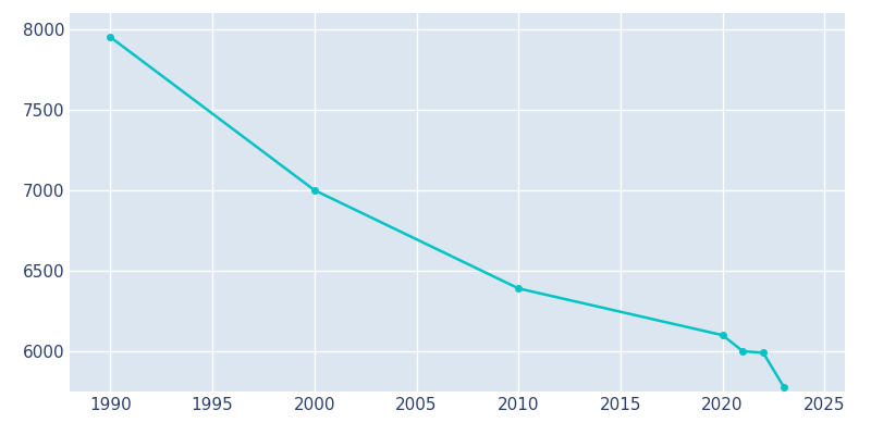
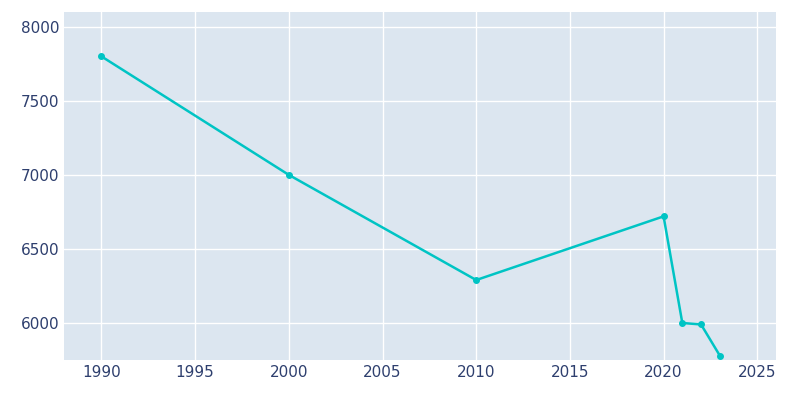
1990: 7950 -> 7800
2010: 6390 -> 6290
2020: 6100 -> 6720
